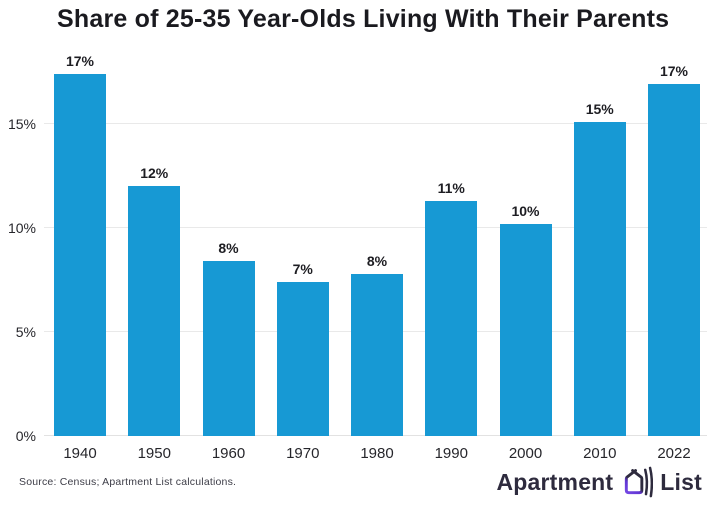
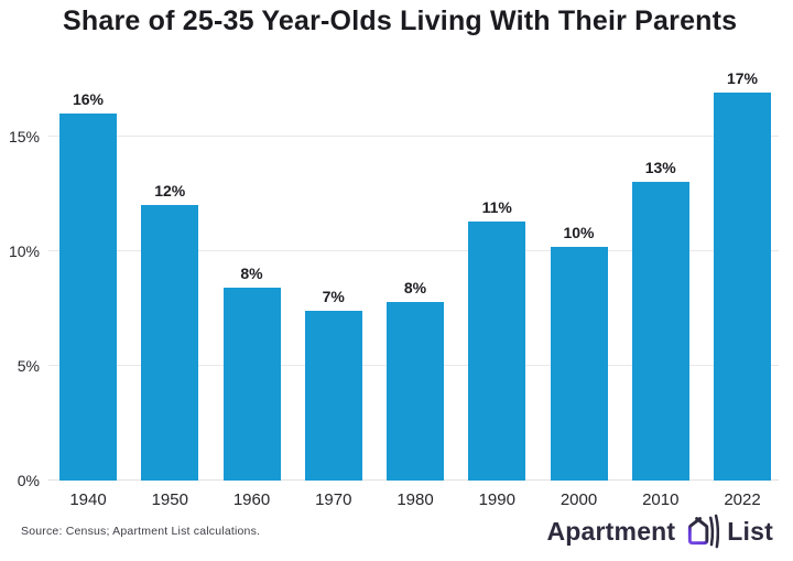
1940: 17% -> 16%
2010: 15% -> 13%
